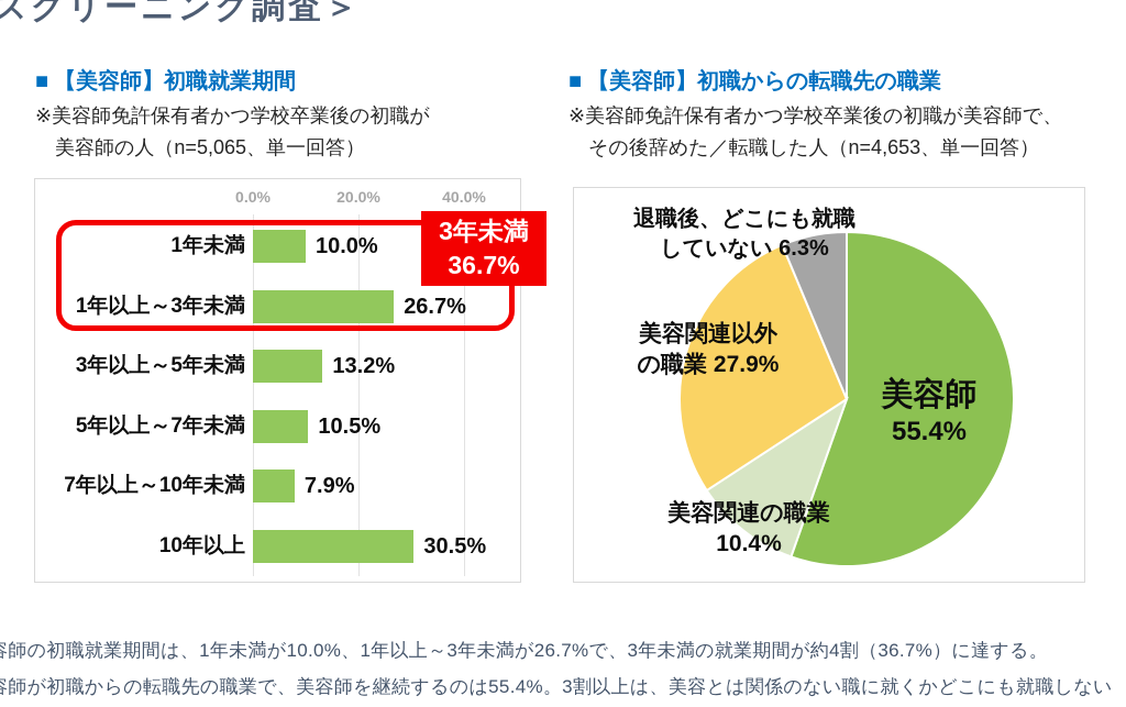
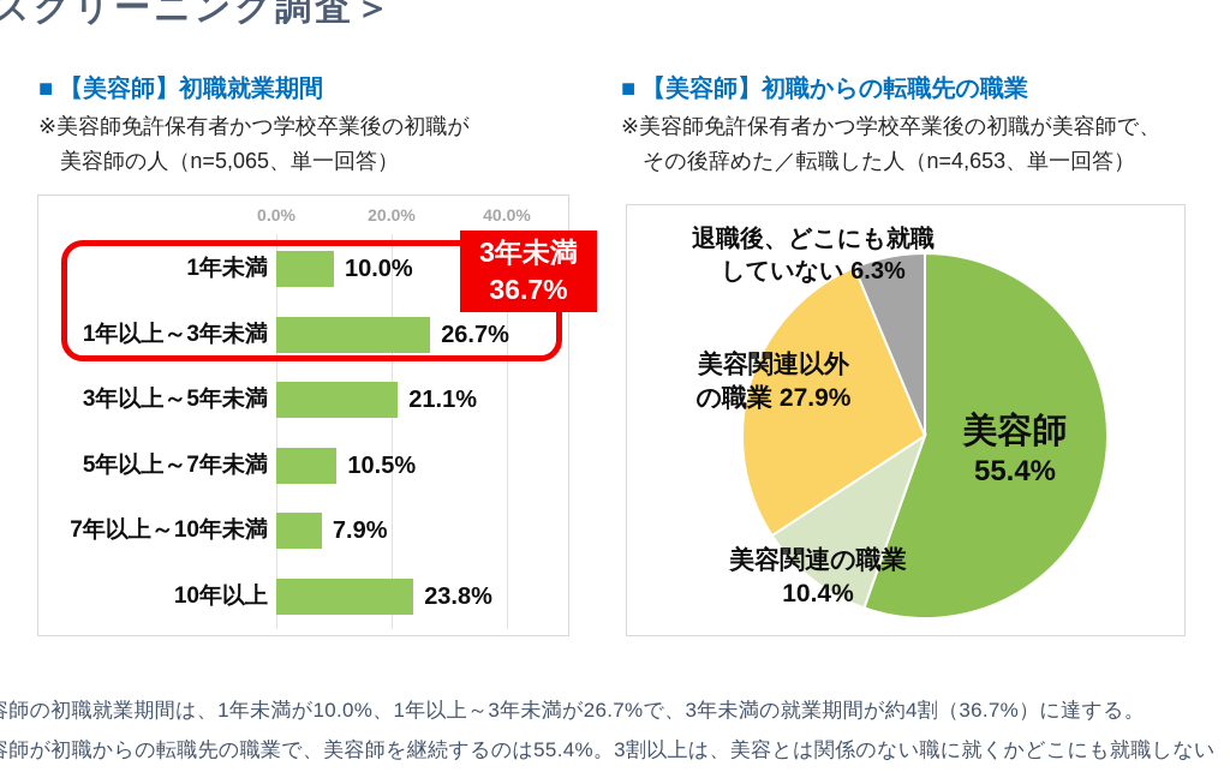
【美容師】初職就業期間/3年以上～5年未満: 13.2% -> 21.1%
【美容師】初職就業期間/10年以上: 30.5% -> 23.8%
